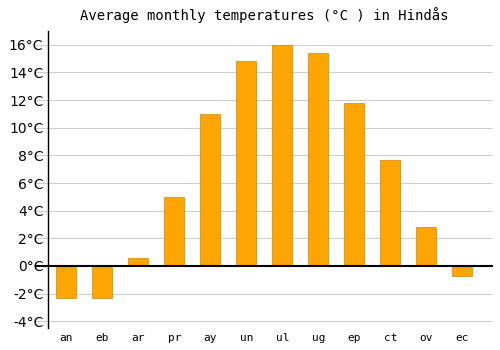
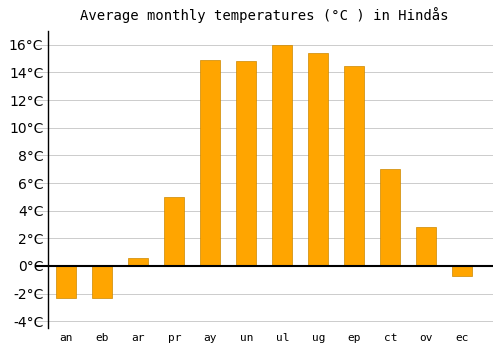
ay: 11.0°C -> 14.9°C
ep: 11.8°C -> 14.5°C
ct: 7.7°C -> 7.0°C
